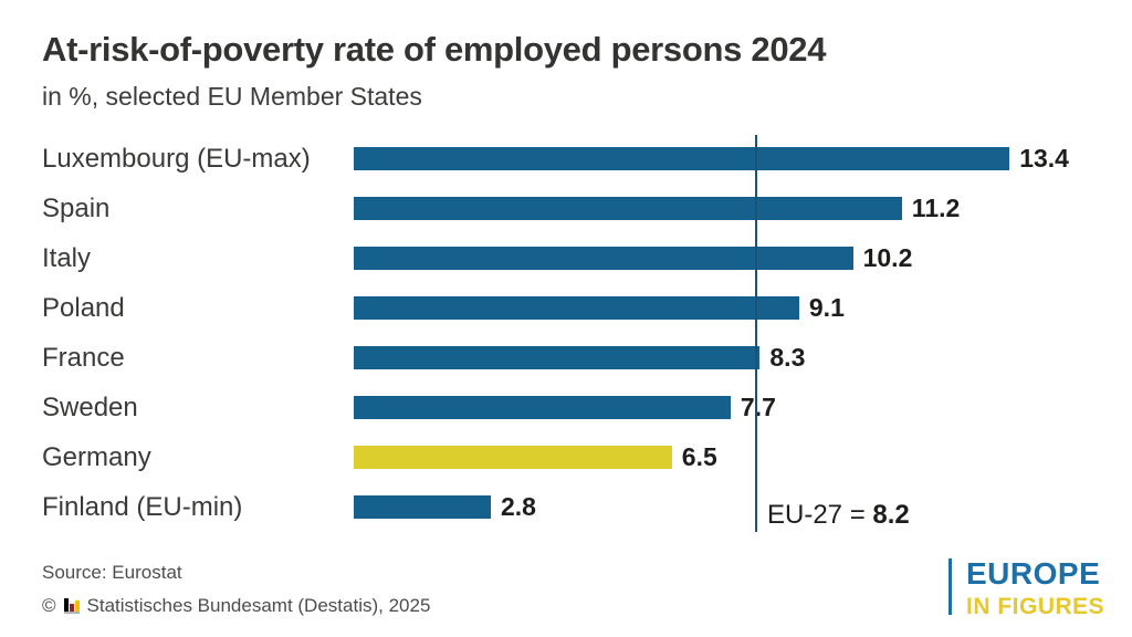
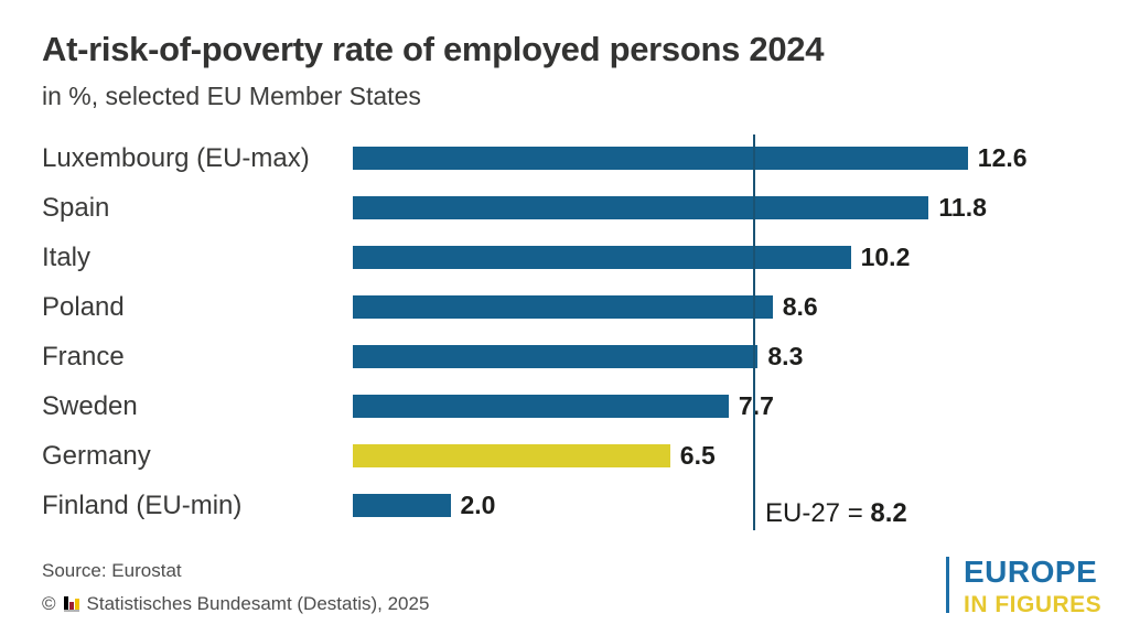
Luxembourg (EU-max): 13.4 -> 12.6
Spain: 11.2 -> 11.8
Poland: 9.1 -> 8.6
Finland (EU-min): 2.8 -> 2.0
